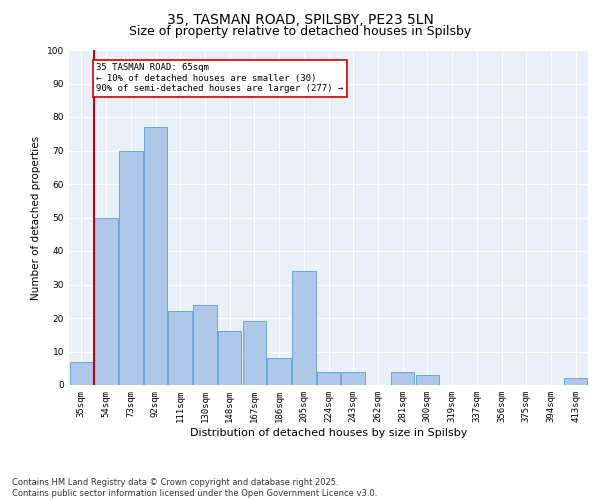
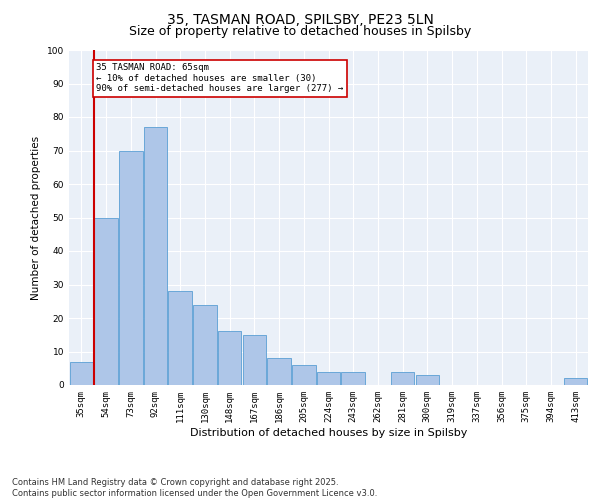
111sqm: 22 -> 28
167sqm: 19 -> 15
205sqm: 34 -> 6
